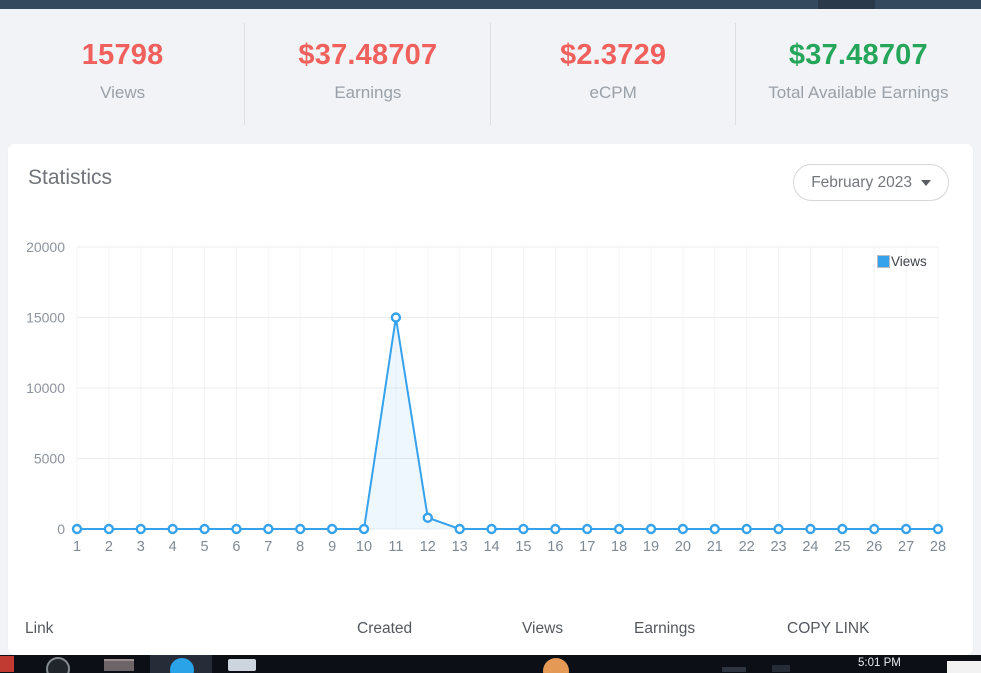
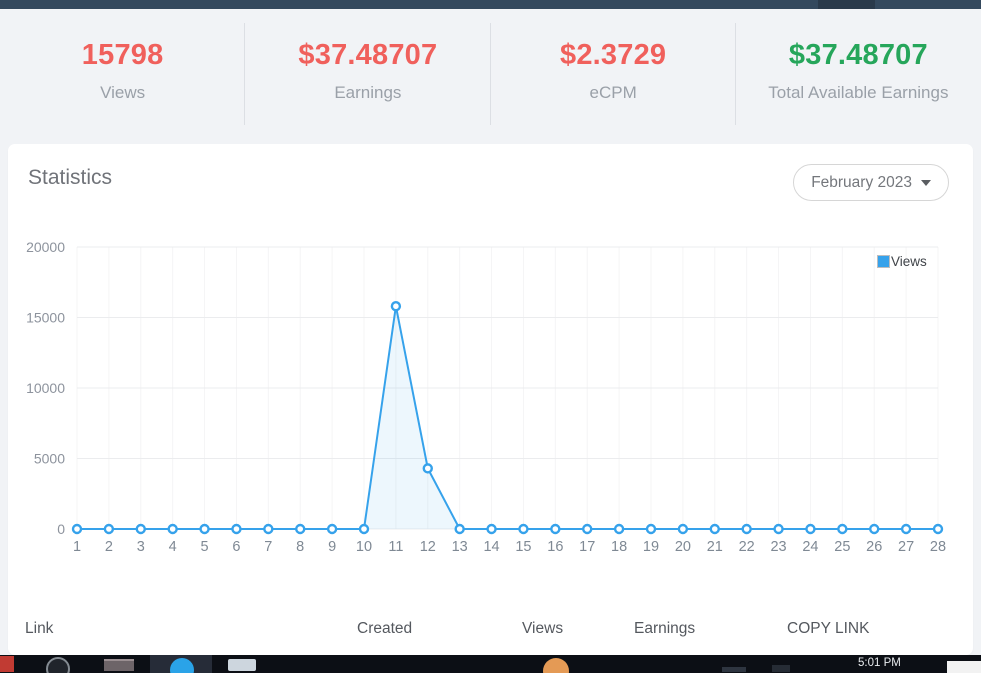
11: 15000 -> 15800
12: 800 -> 4300
